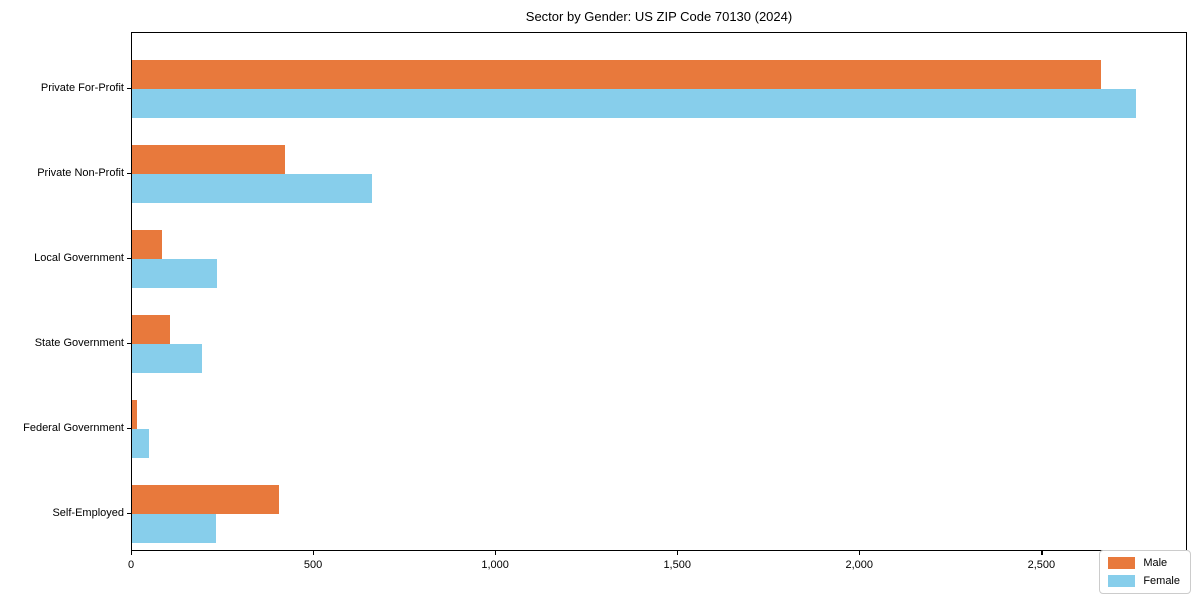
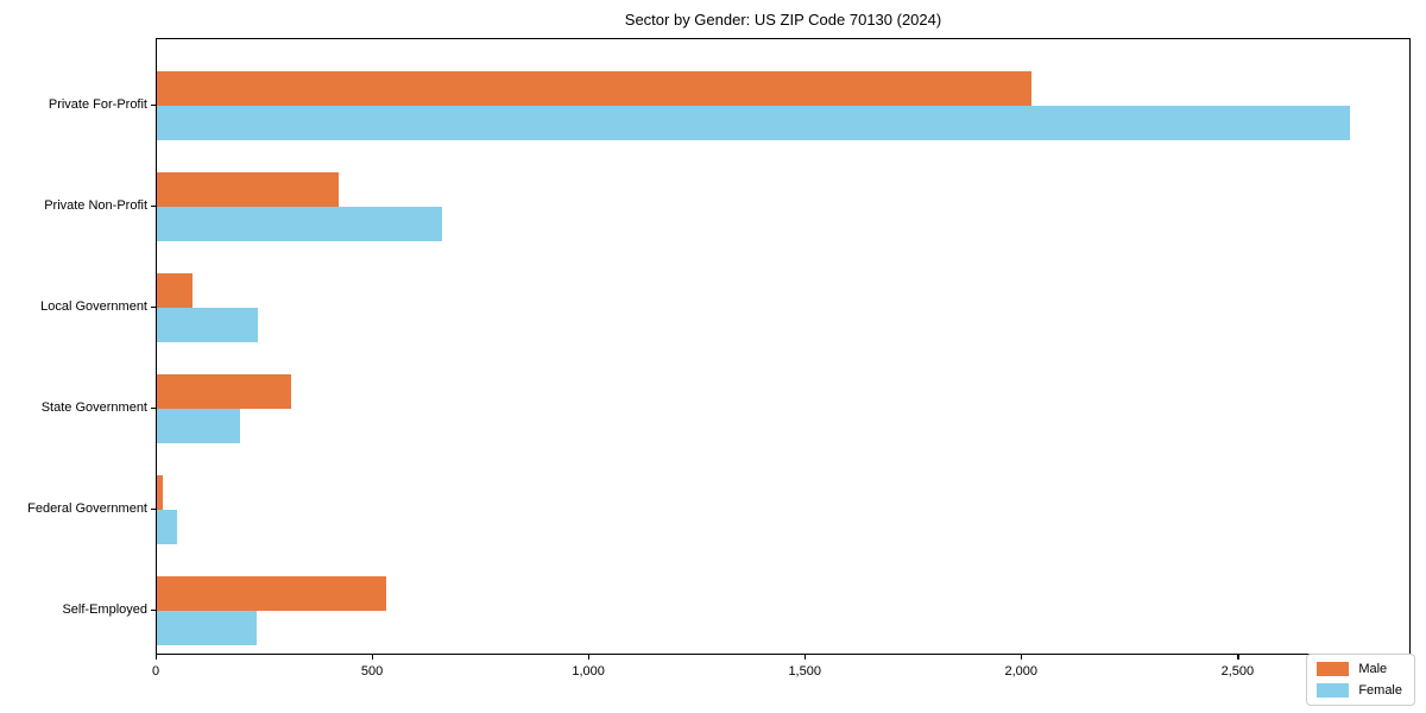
Male/Private For-Profit: 2660 -> 2020
Male/State Government: 100 -> 310
Male/Self-Employed: 400 -> 530
